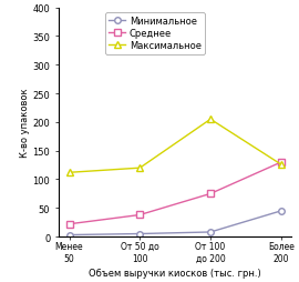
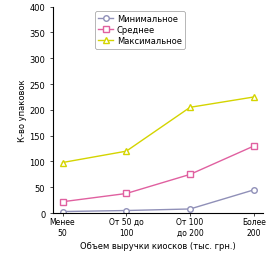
Максимальное/Менее 50: 112 -> 98
Максимальное/Более 200: 126 -> 225
